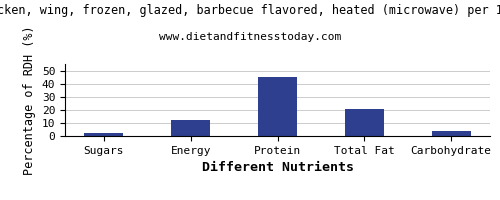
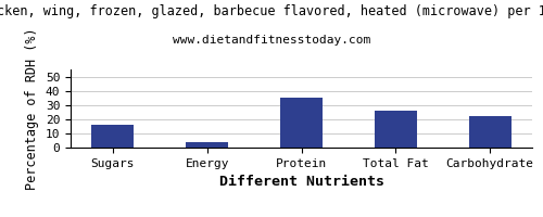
Sugars: 2 -> 16
Energy: 12 -> 4
Protein: 45 -> 35
Total Fat: 21 -> 26
Carbohydrate: 4 -> 22
